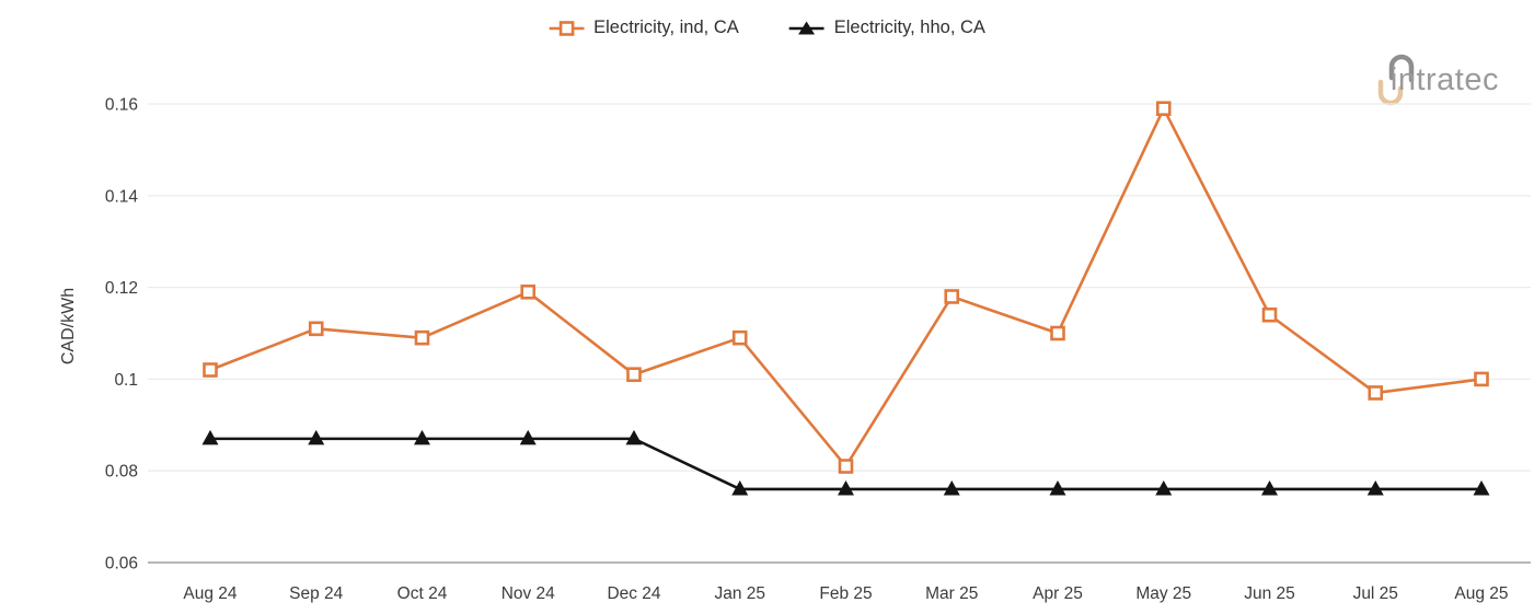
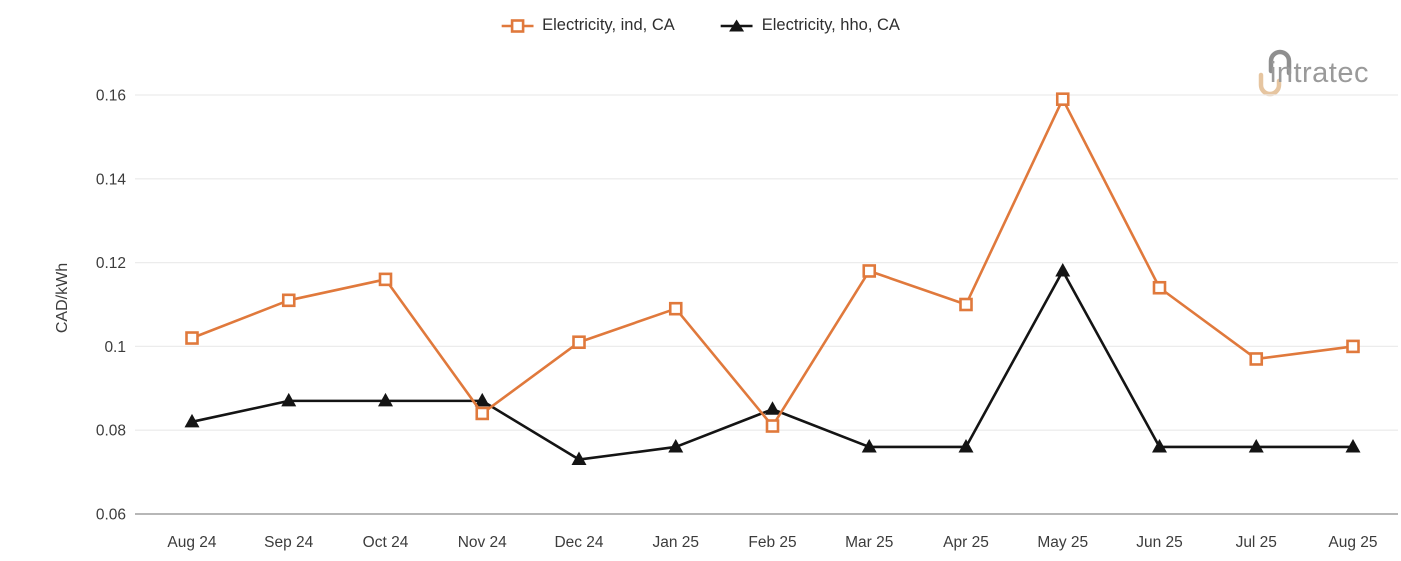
Electricity, hho, CA/Aug 24: 0.087 -> 0.082
Electricity, ind, CA/Oct 24: 0.109 -> 0.116
Electricity, ind, CA/Nov 24: 0.119 -> 0.084
Electricity, hho, CA/Dec 24: 0.087 -> 0.073
Electricity, hho, CA/Feb 25: 0.076 -> 0.085
Electricity, hho, CA/May 25: 0.076 -> 0.118
